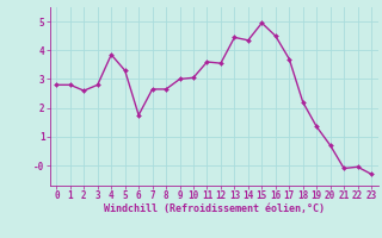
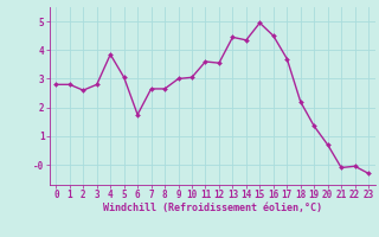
5: 3.30 -> 3.05
